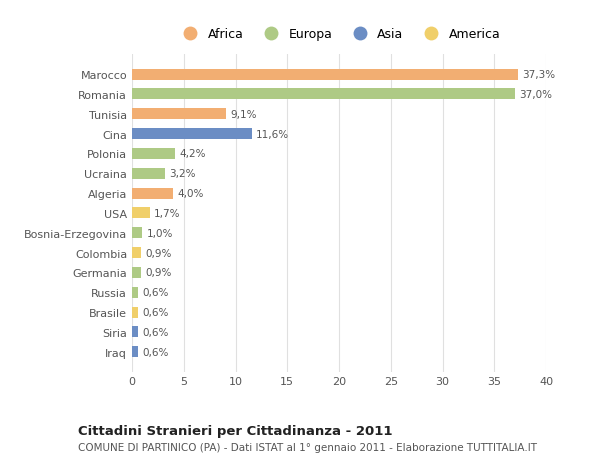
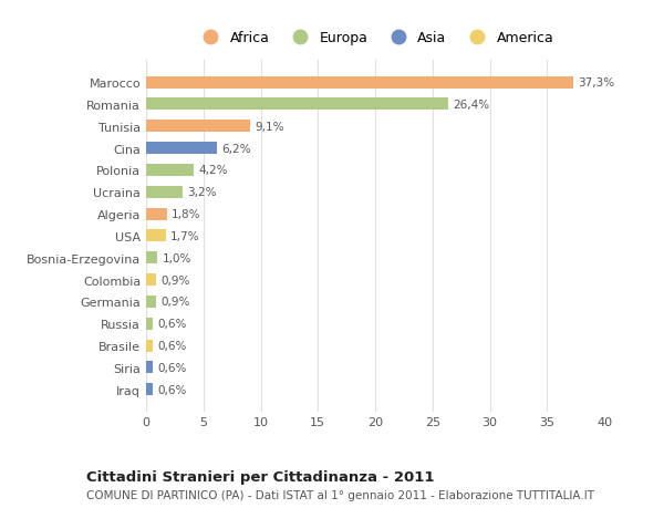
Romania: 37,0% -> 26,4%
Cina: 11,6% -> 6,2%
Algeria: 4,0% -> 1,8%
